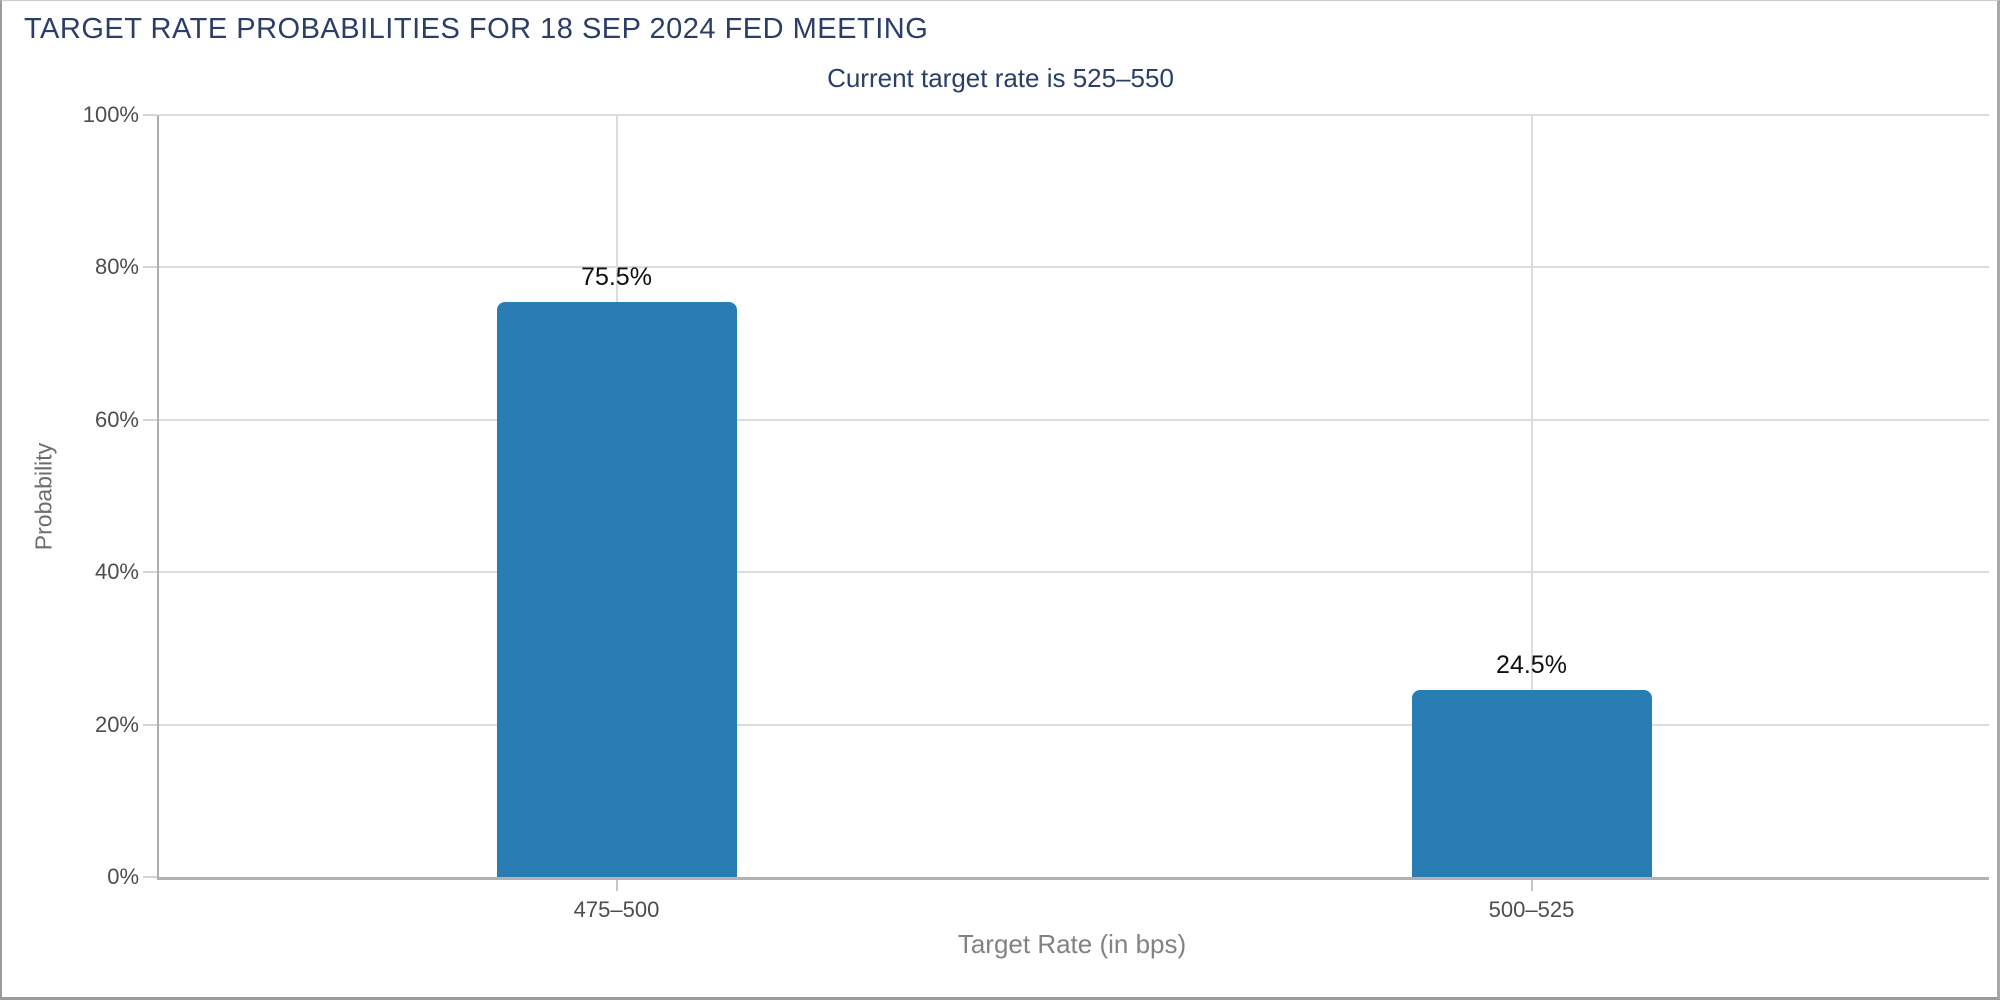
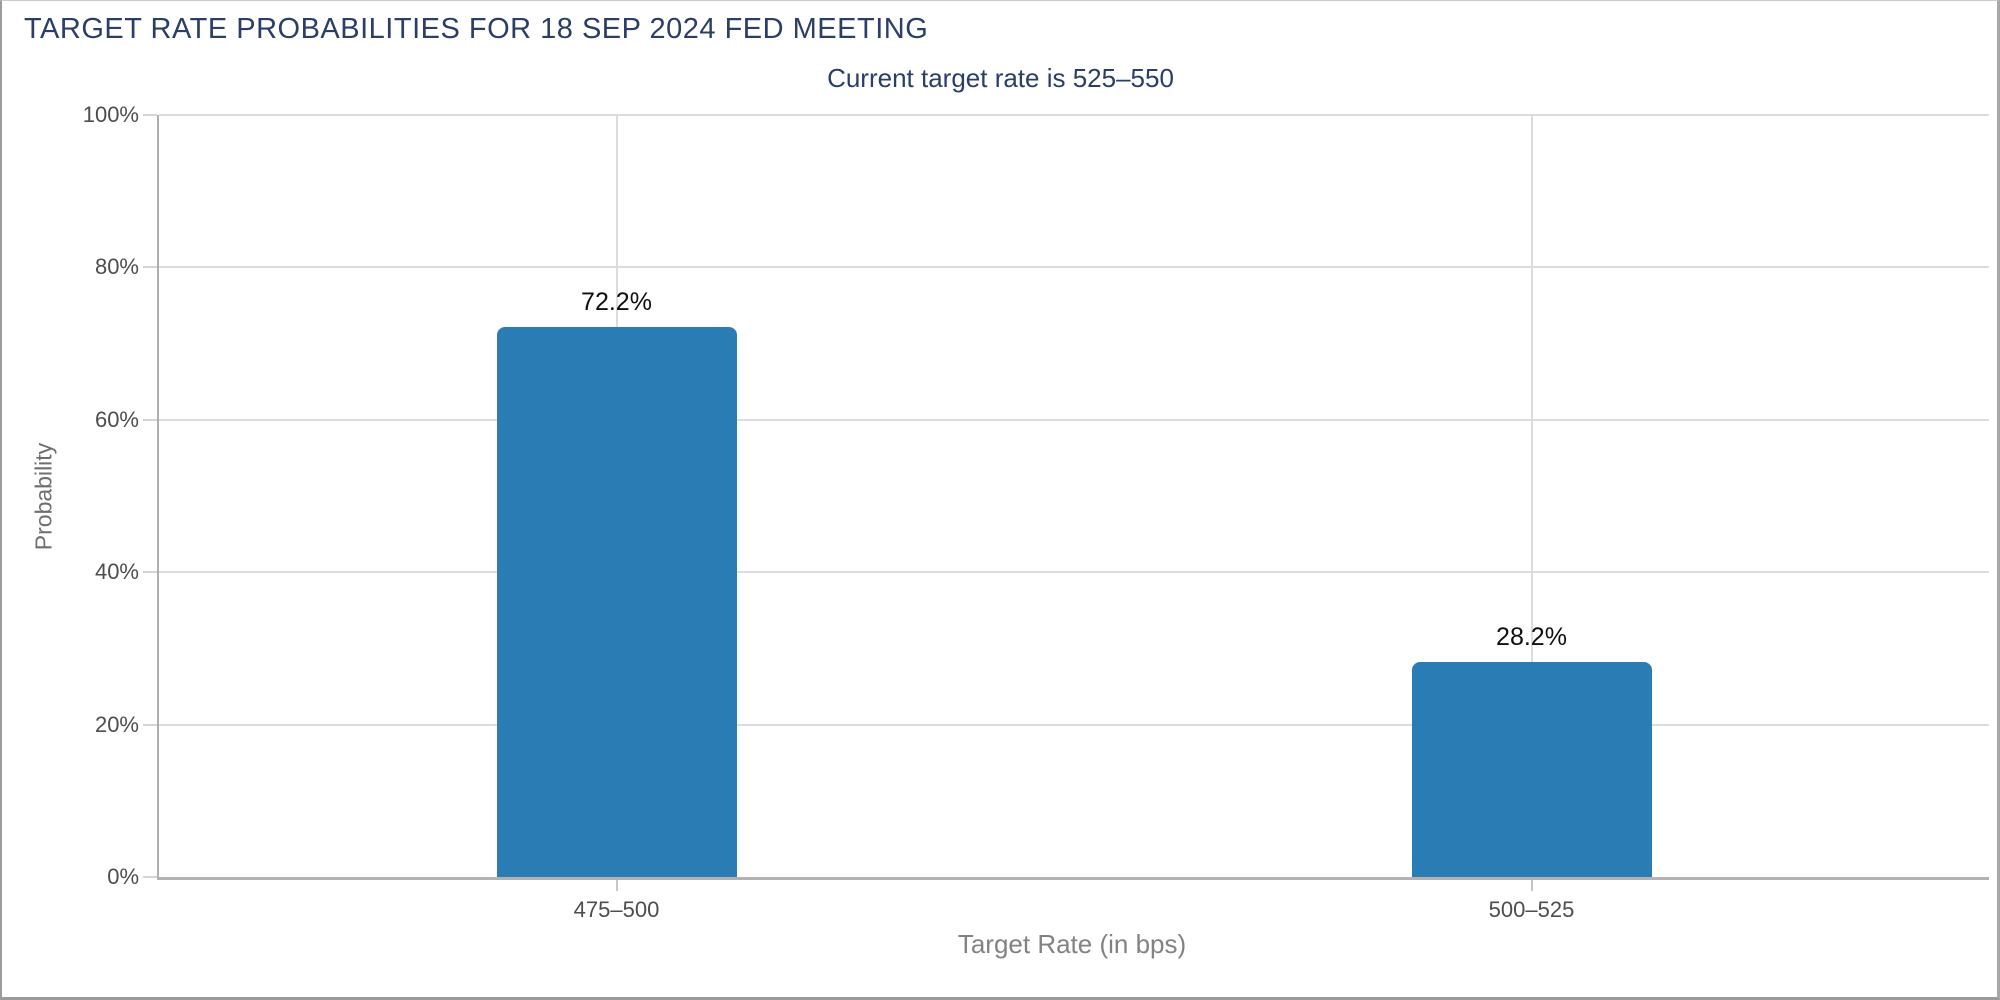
475–500: 75.5% -> 72.2%
500–525: 24.5% -> 28.2%
